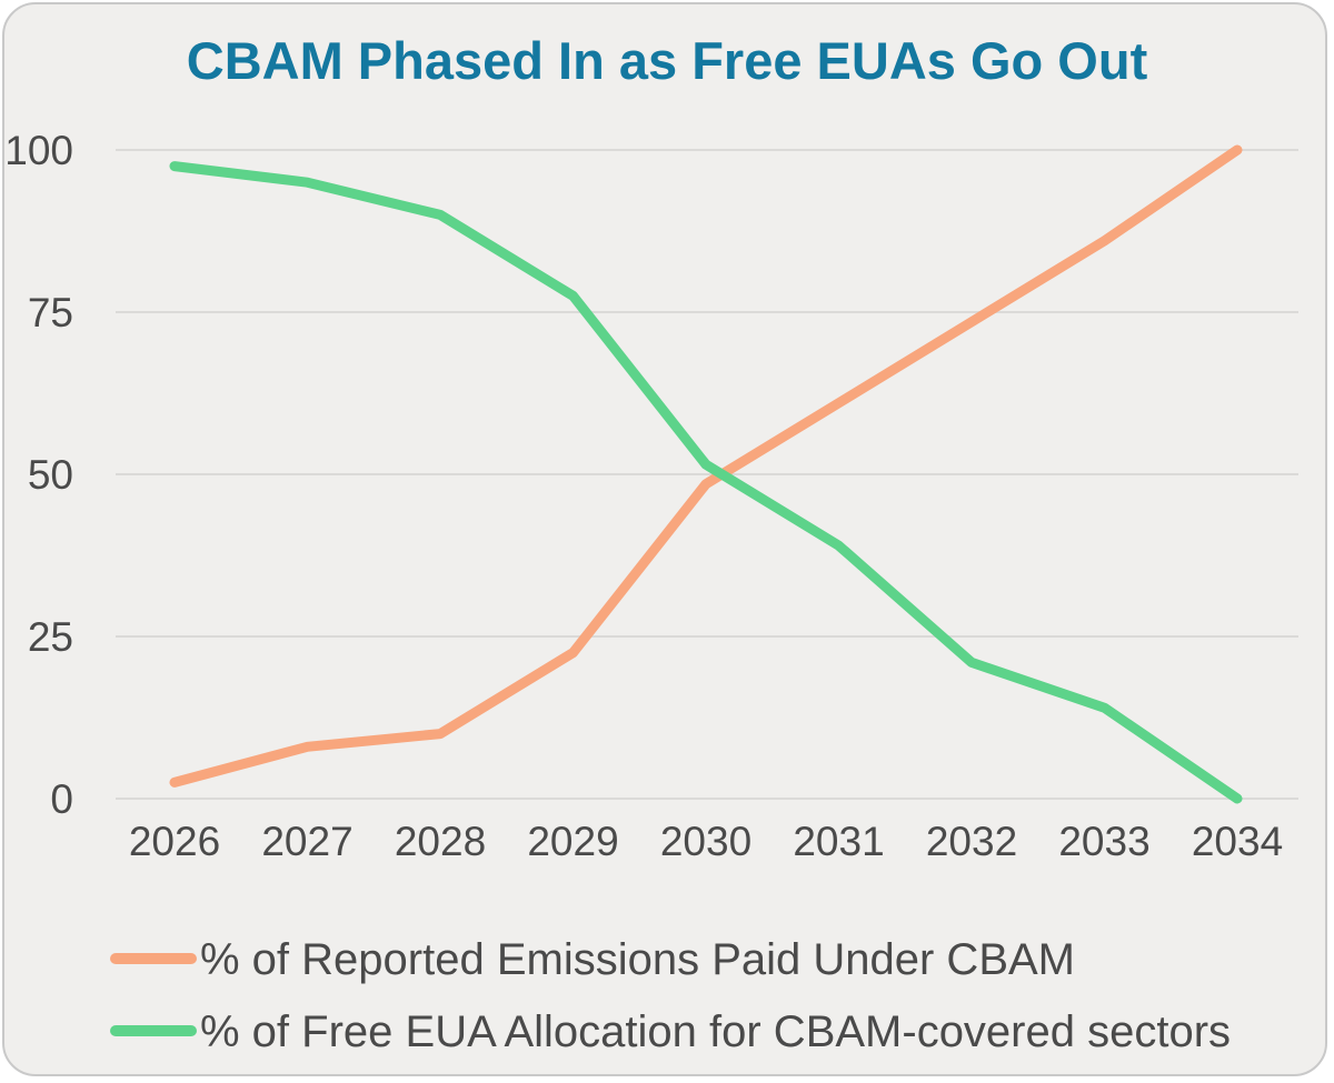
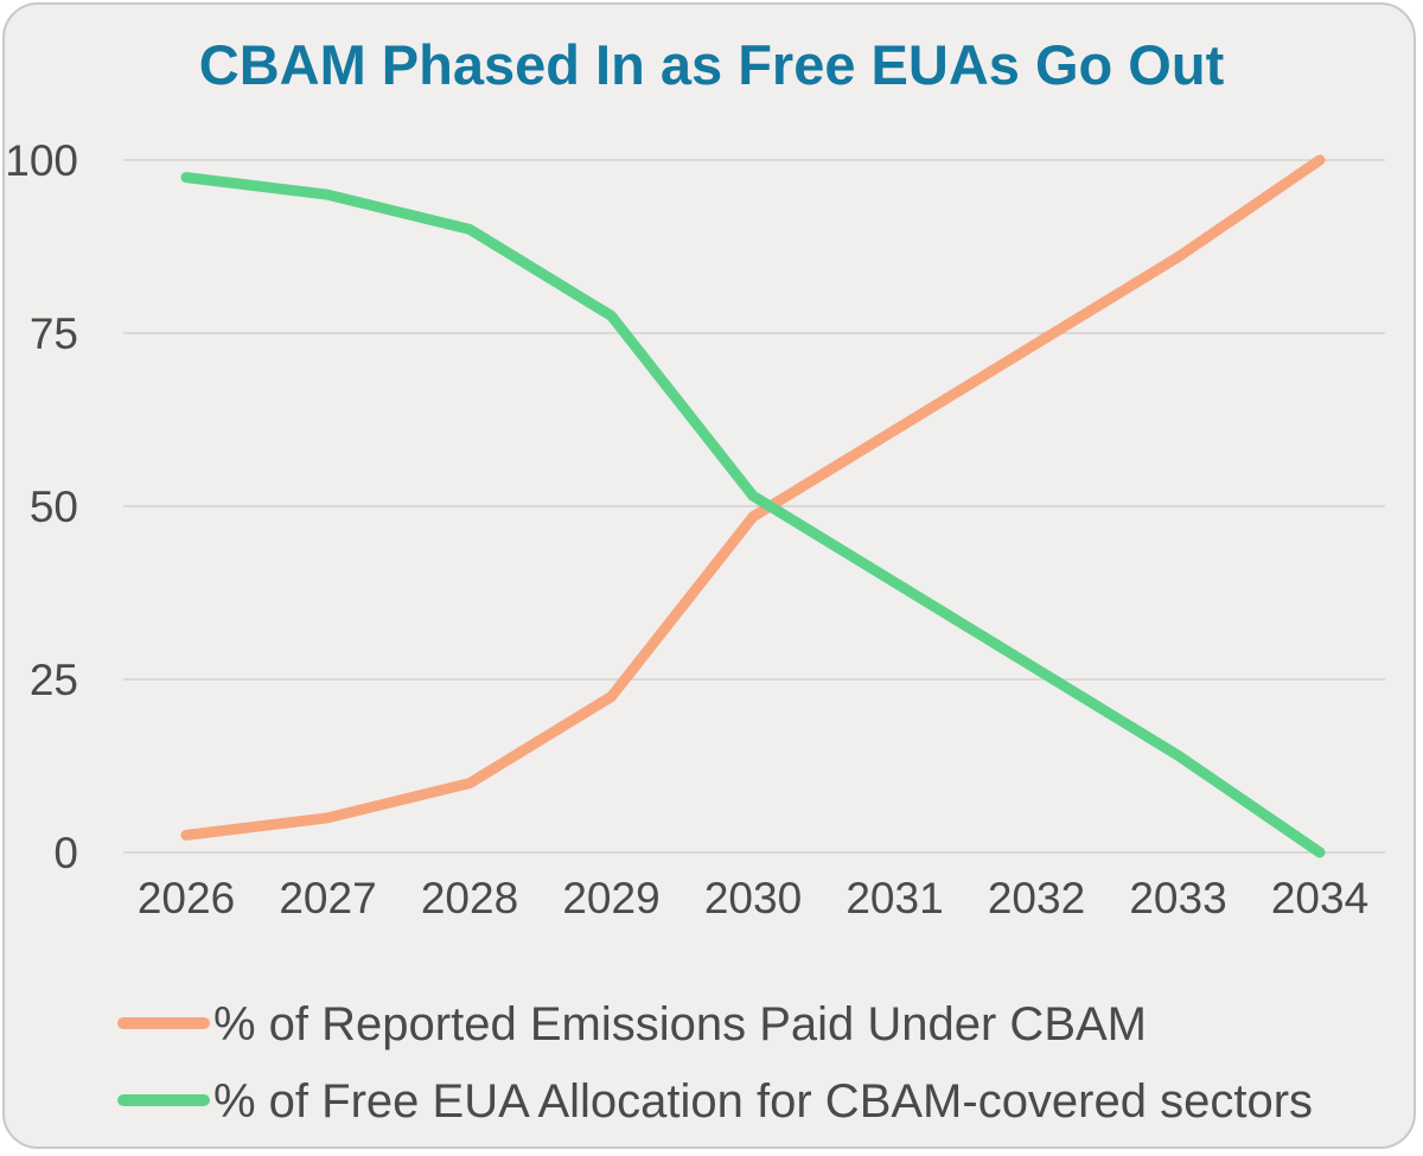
% of Reported Emissions Paid Under CBAM/2027: 8 -> 5
% of Free EUA Allocation for CBAM-covered sectors/2032: 21 -> 26
